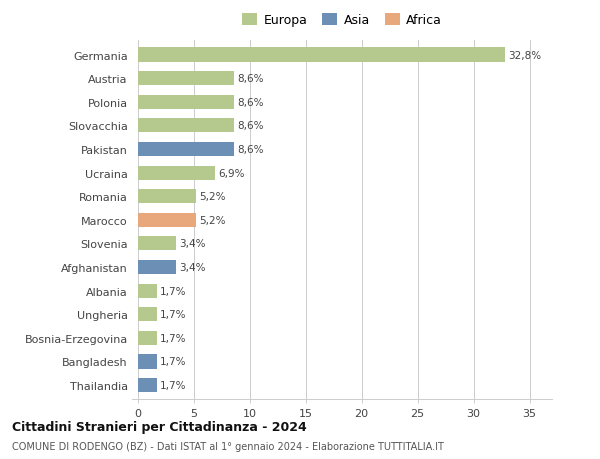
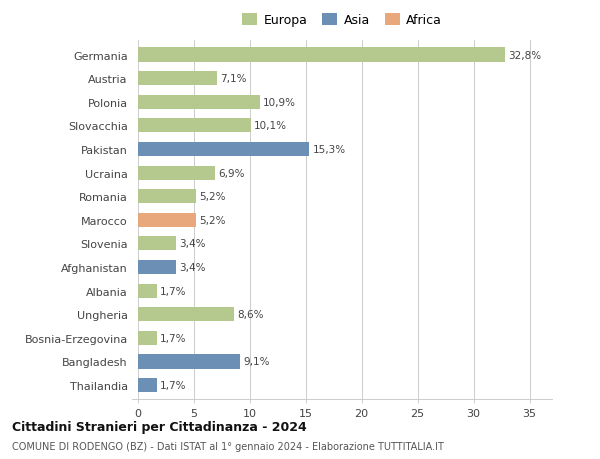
Austria: 8,6% -> 7,1%
Polonia: 8,6% -> 10,9%
Slovacchia: 8,6% -> 10,1%
Pakistan: 8,6% -> 15,3%
Ungheria: 1,7% -> 8,6%
Bangladesh: 1,7% -> 9,1%
